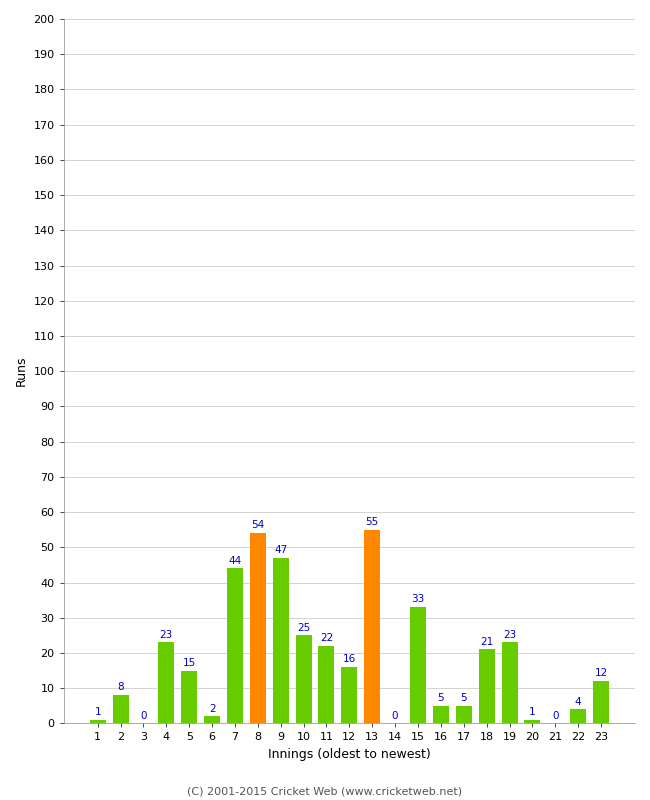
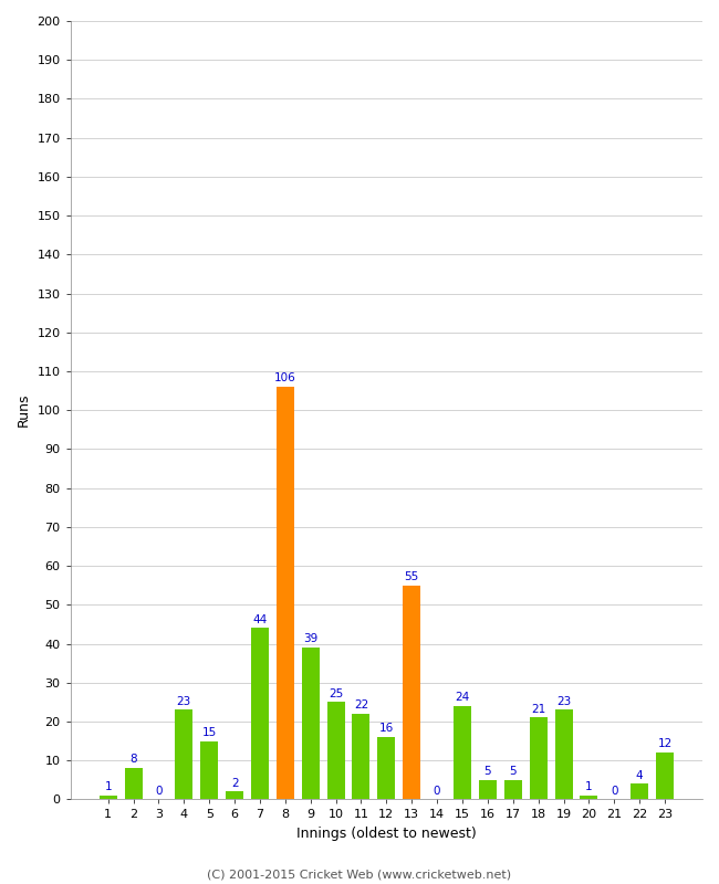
8: 54 -> 106
9: 47 -> 39
15: 33 -> 24
